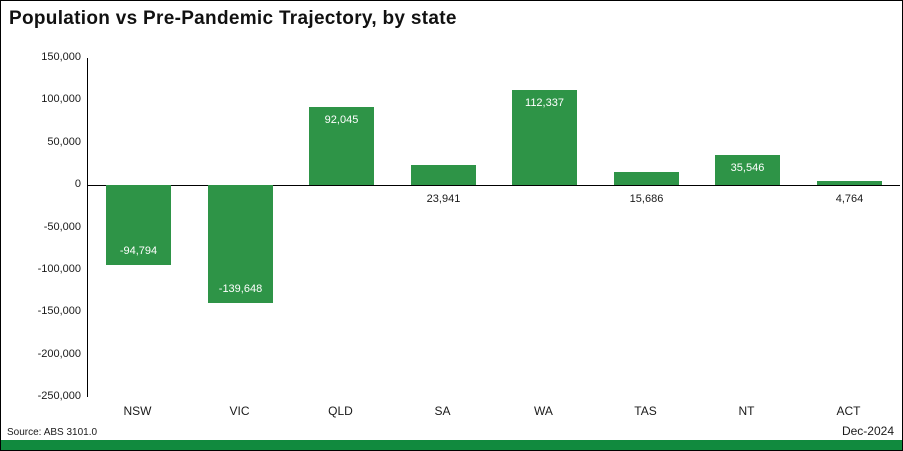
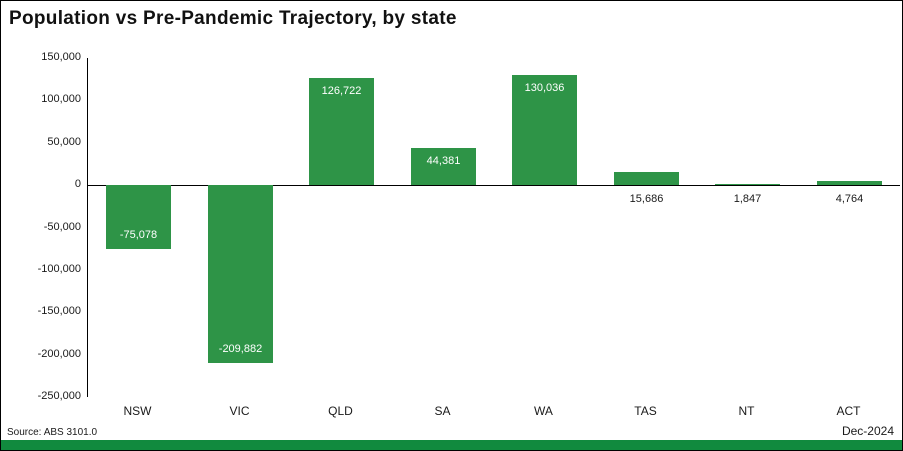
NSW: -94,794 -> -75,078
VIC: -139,648 -> -209,882
QLD: 92,045 -> 126,722
SA: 23,941 -> 44,381
WA: 112,337 -> 130,036
NT: 35,546 -> 1,847
